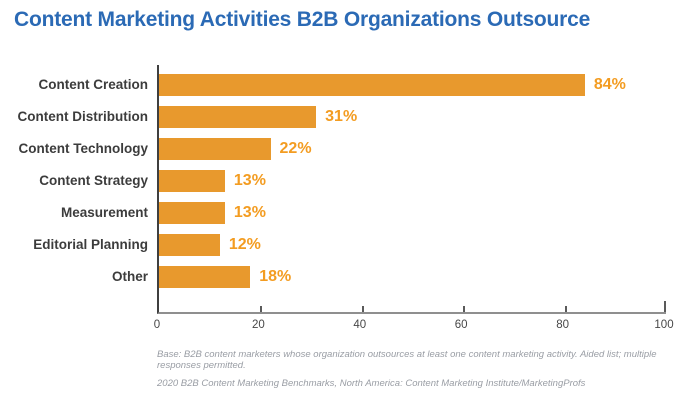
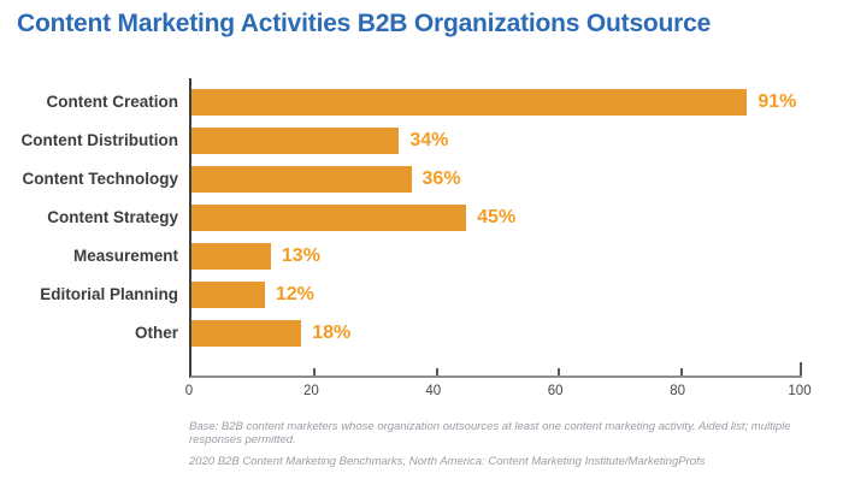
Content Creation: 84% -> 91%
Content Distribution: 31% -> 34%
Content Technology: 22% -> 36%
Content Strategy: 13% -> 45%
